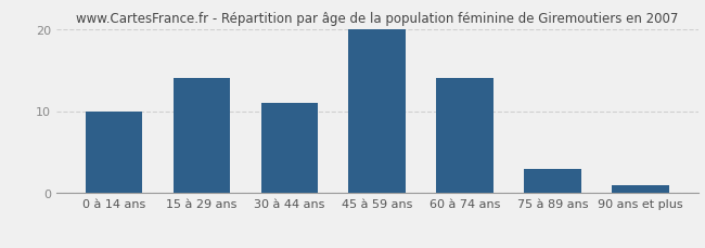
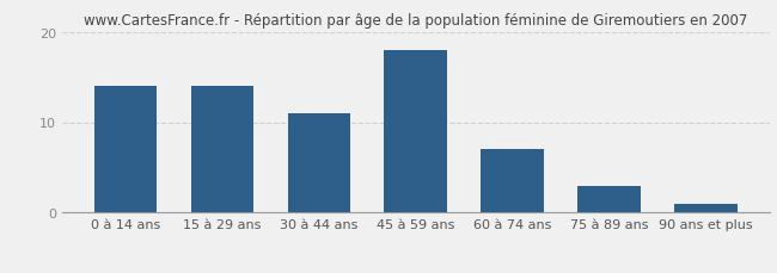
0 à 14 ans: 10 -> 14
45 à 59 ans: 20 -> 18
60 à 74 ans: 14 -> 7
